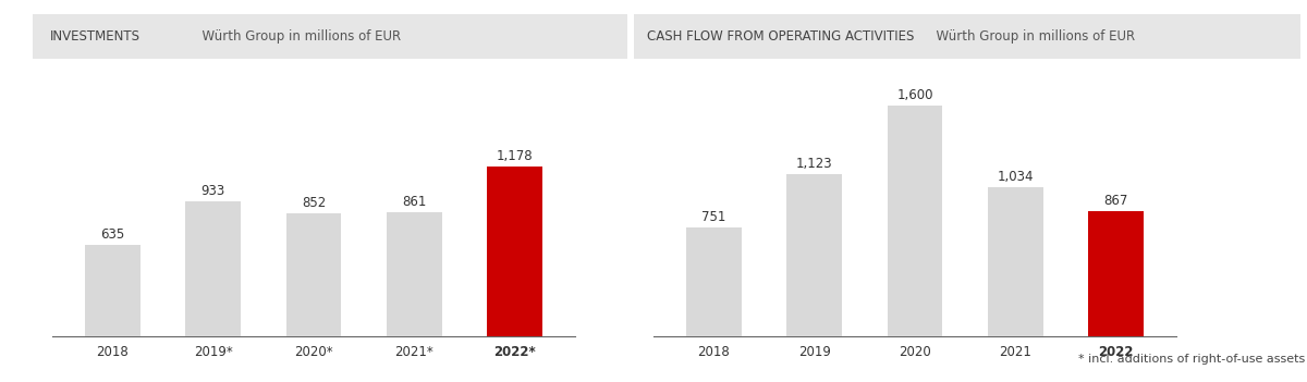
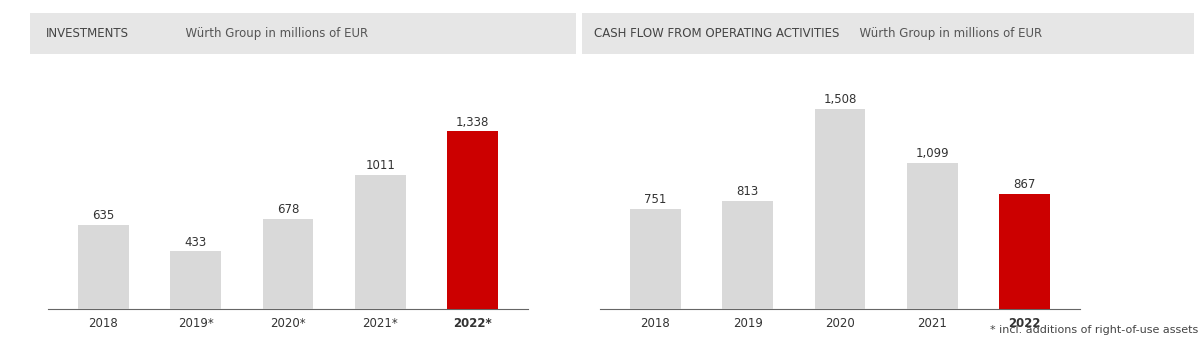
2019*: 933 -> 433
2020*: 852 -> 678
2021*: 861 -> 1011
2022*: 1,178 -> 1,338
2019: 1,123 -> 813
2020: 1,600 -> 1,508
2021: 1,034 -> 1,099
